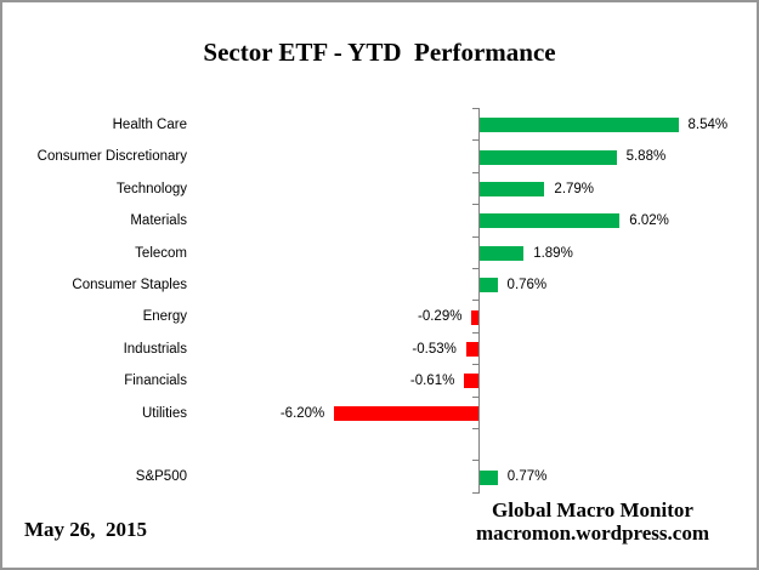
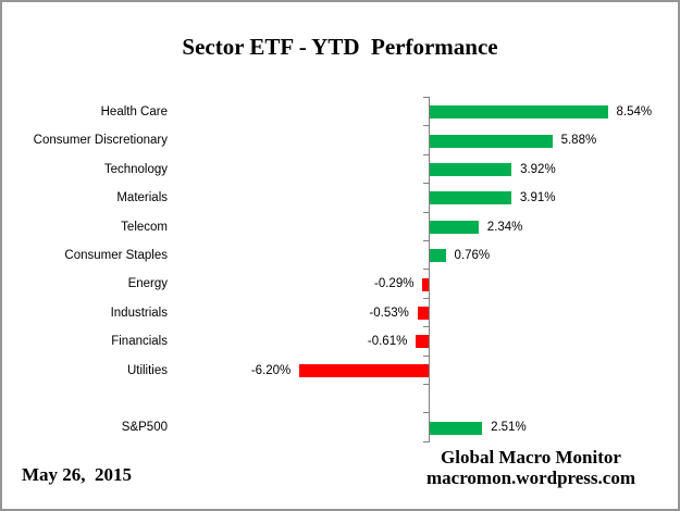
Technology: 2.79% -> 3.92%
Materials: 6.02% -> 3.91%
Telecom: 1.89% -> 2.34%
S&P500: 0.77% -> 2.51%
